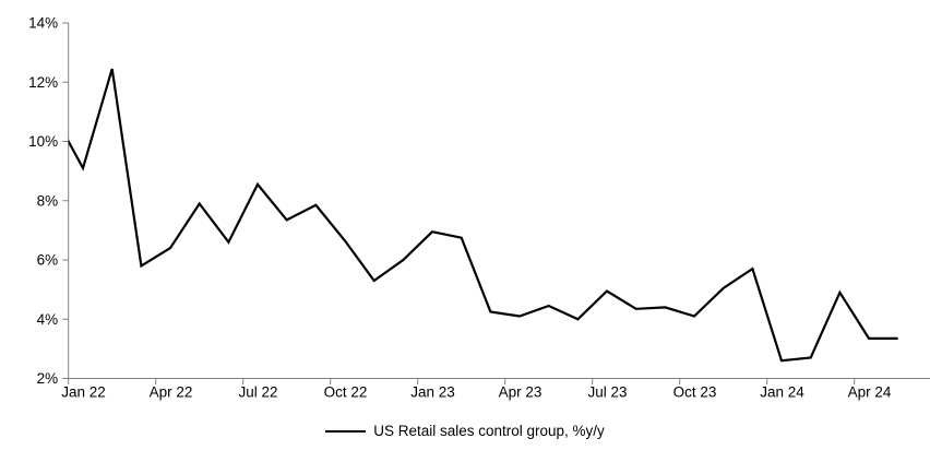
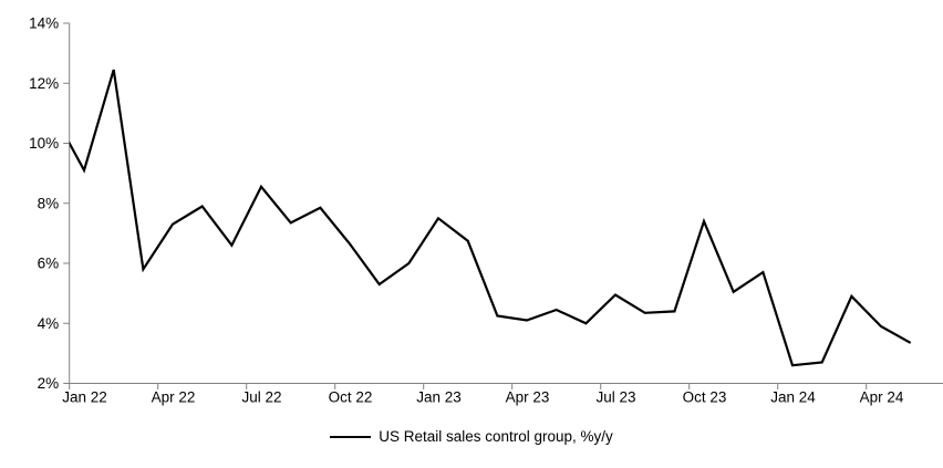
Apr 22: 6.4% -> 7.3%
Jan 23: 7.0% -> 7.5%
Oct 23: 4.1% -> 7.4%
Apr 24: 3.4% -> 3.9%
